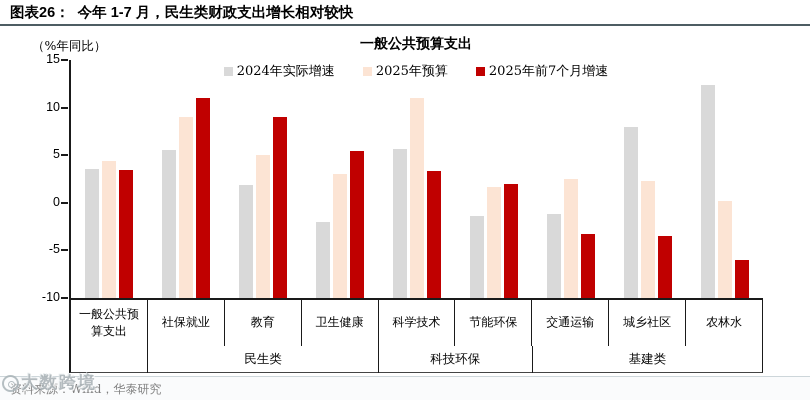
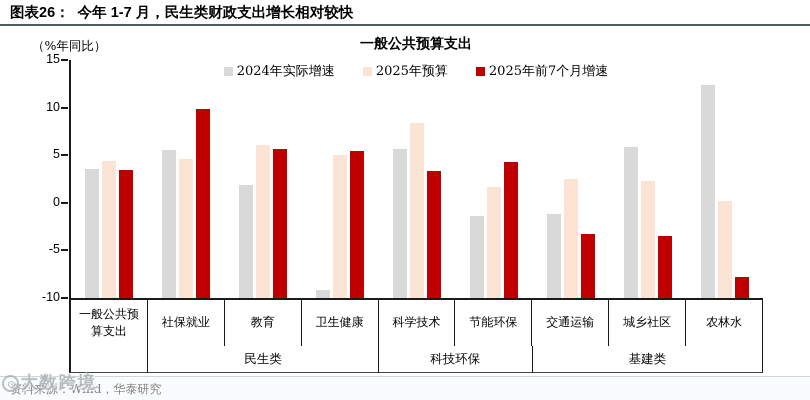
2025年预算/社保就业: 9 -> 5
2025年前7个月增速/社保就业: 11 -> 10
2025年预算/教育: 5 -> 6
2025年前7个月增速/教育: 9 -> 6
2024年实际增速/卫生健康: -2 -> -9
2025年预算/卫生健康: 3 -> 5
2025年预算/科学技术: 11 -> 8
2025年前7个月增速/节能环保: 2 -> 4
2024年实际增速/城乡社区: 8 -> 6
2025年前7个月增速/农林水: -6 -> -8
